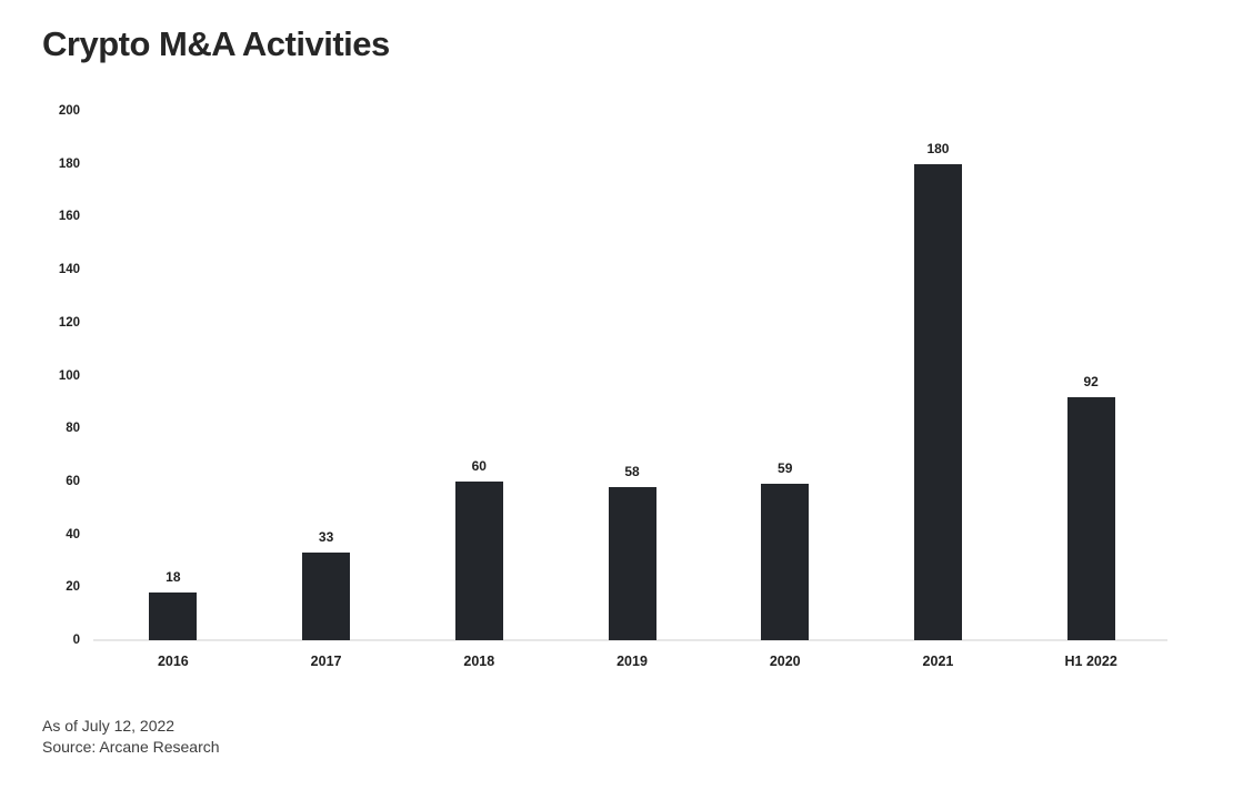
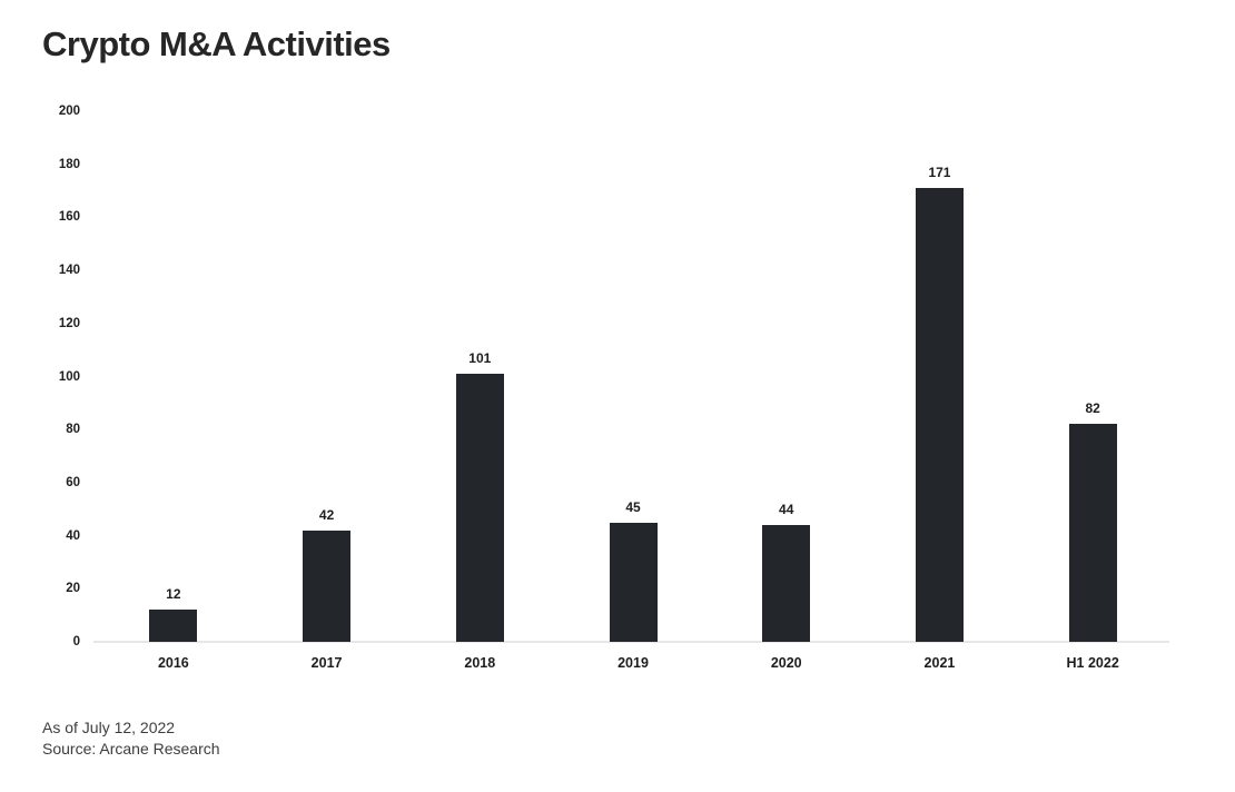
2016: 18 -> 12
2017: 33 -> 42
2018: 60 -> 101
2019: 58 -> 45
2020: 59 -> 44
2021: 180 -> 171
H1 2022: 92 -> 82
